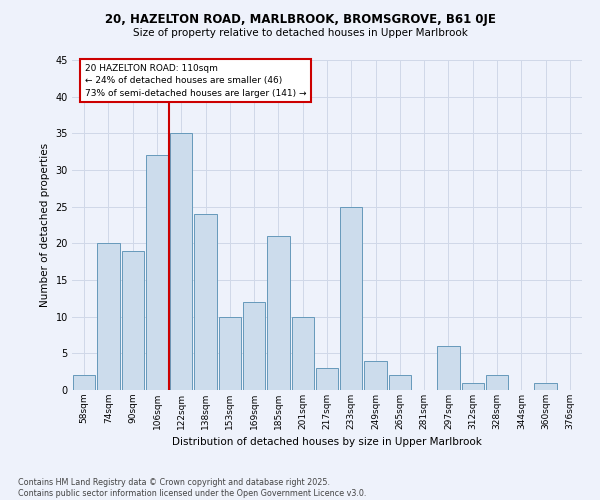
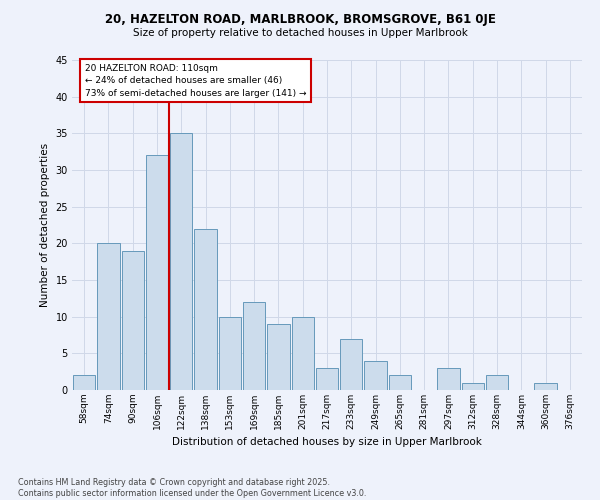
138sqm: 24 -> 22
185sqm: 21 -> 9
233sqm: 25 -> 7
297sqm: 6 -> 3
